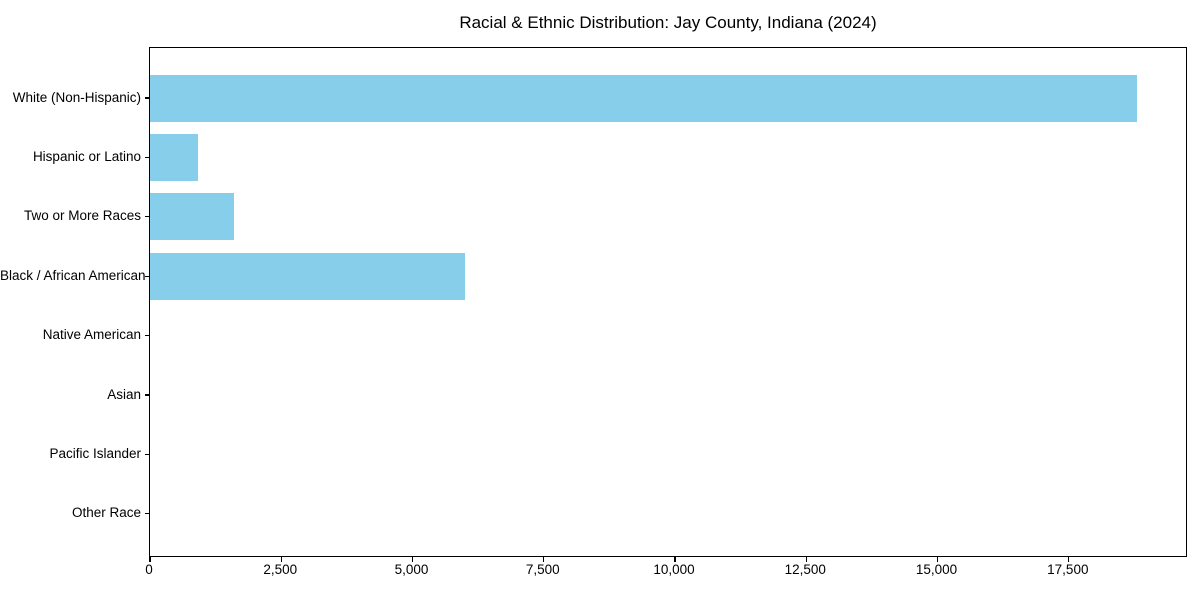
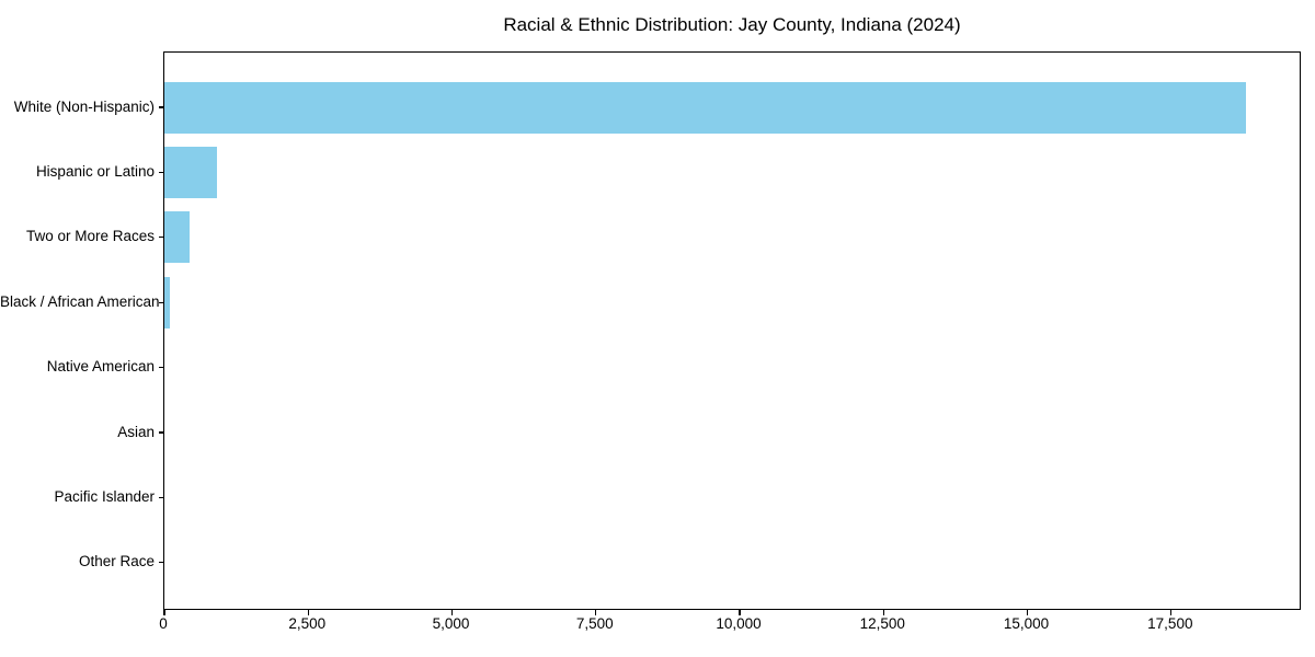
Two or More Races: 1600 -> 400
Black / African American: 6000 -> 100
